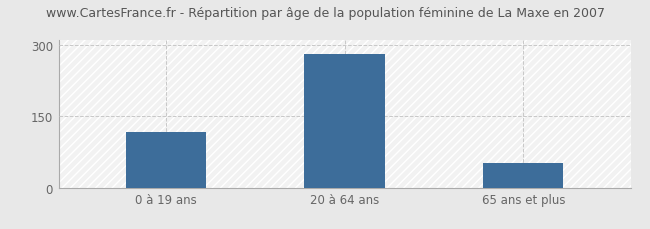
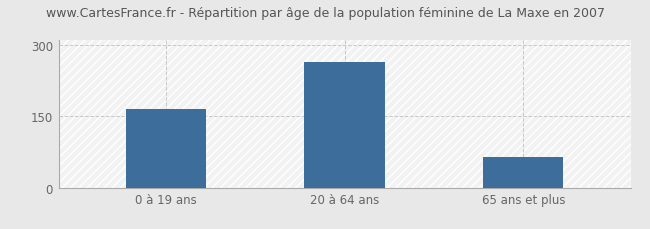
0 à 19 ans: 118 -> 165
20 à 64 ans: 281 -> 265
65 ans et plus: 52 -> 65
